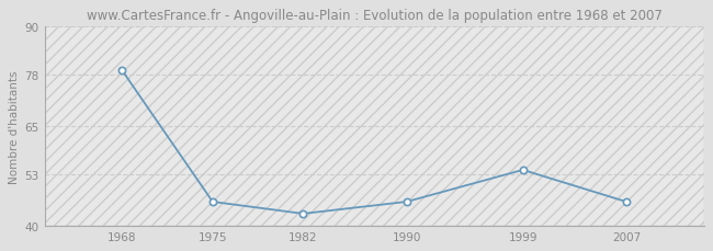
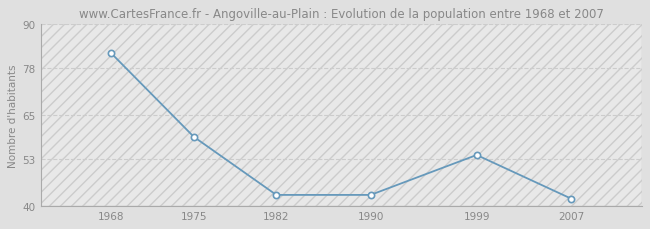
1968: 79 -> 82
1975: 46 -> 59
1990: 46 -> 43
2007: 46 -> 42
